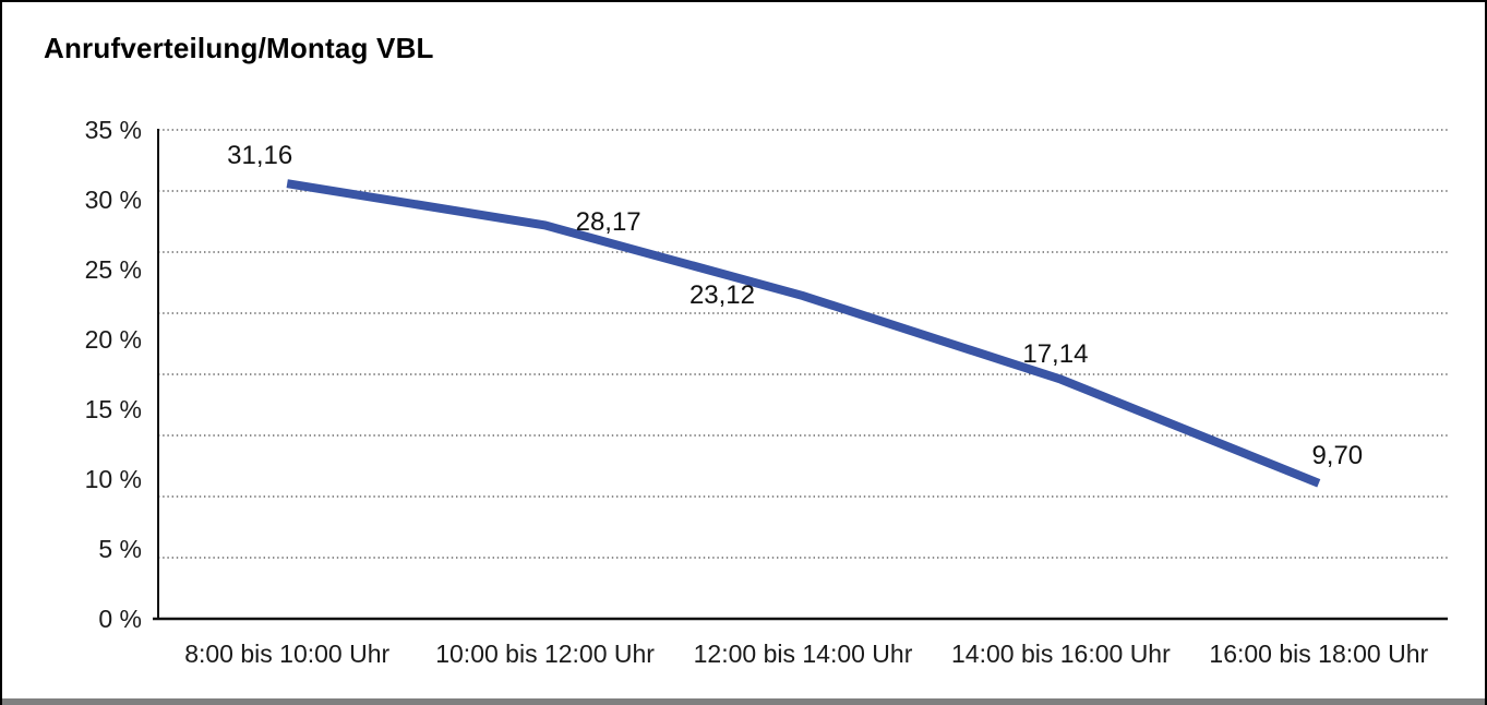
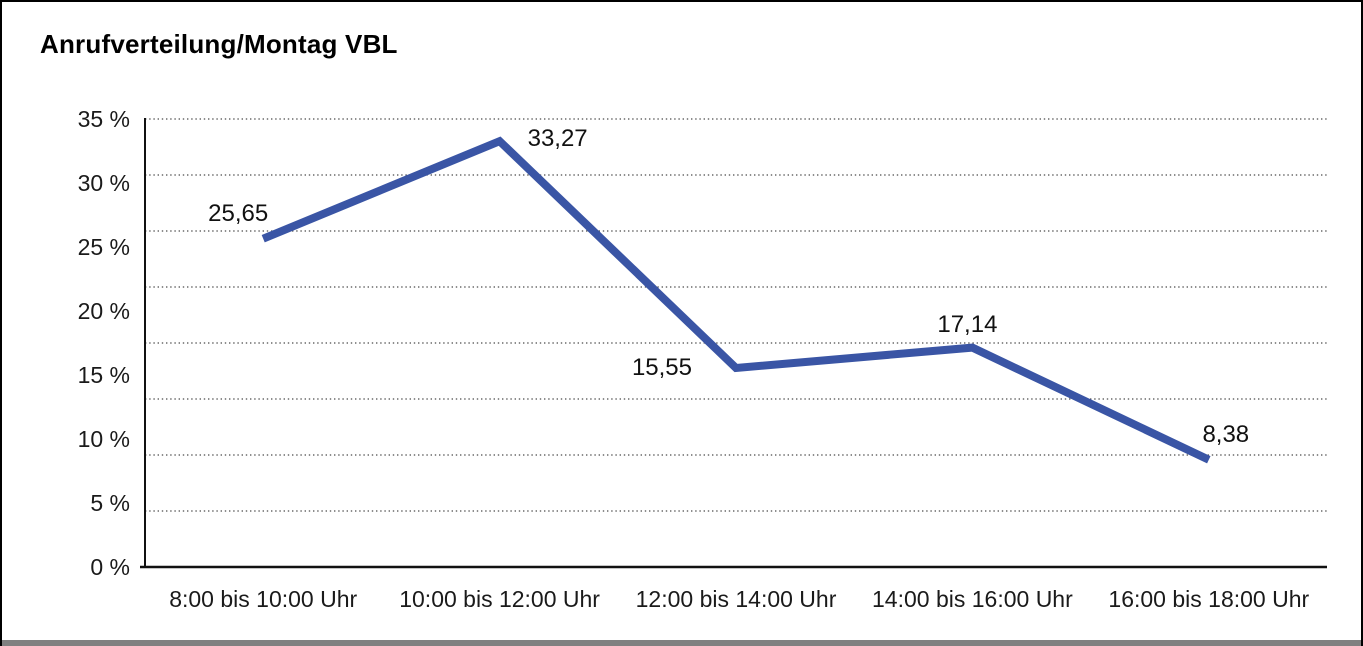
8:00 bis 10:00 Uhr: 31,16 -> 25,65
10:00 bis 12:00 Uhr: 28,17 -> 33,27
12:00 bis 14:00 Uhr: 23,12 -> 15,55
16:00 bis 18:00 Uhr: 9,70 -> 8,38
